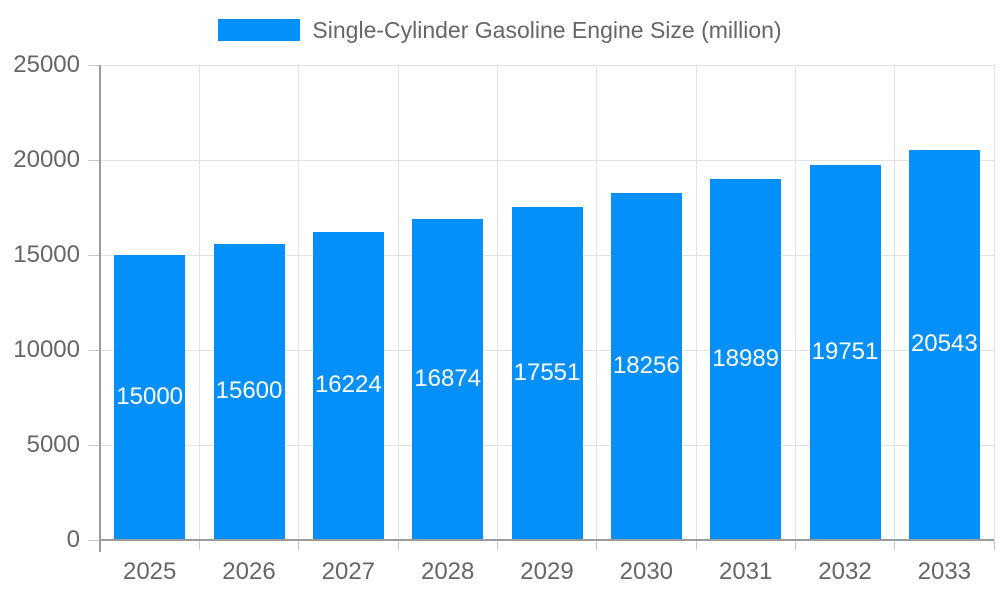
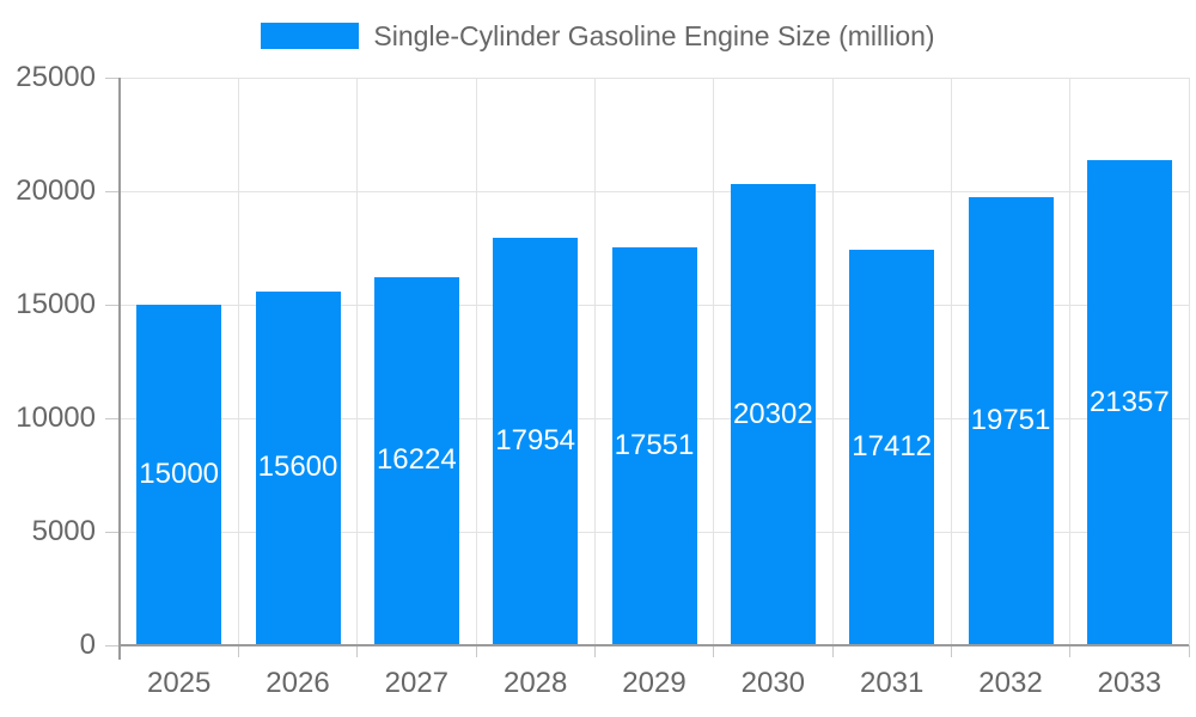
2028: 16874 -> 17954
2030: 18256 -> 20302
2031: 18989 -> 17412
2033: 20543 -> 21357
